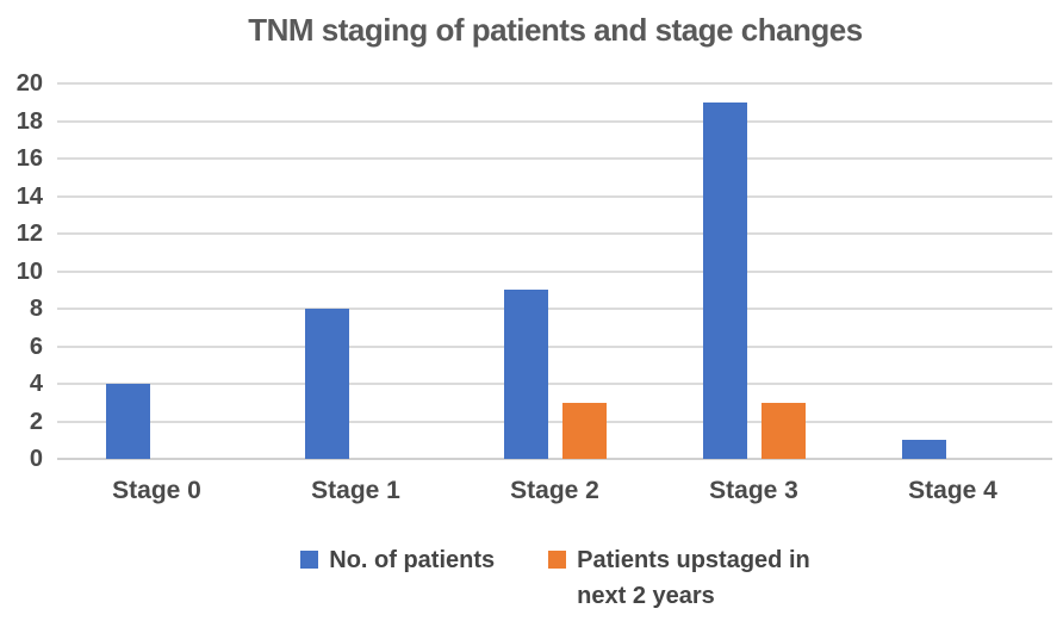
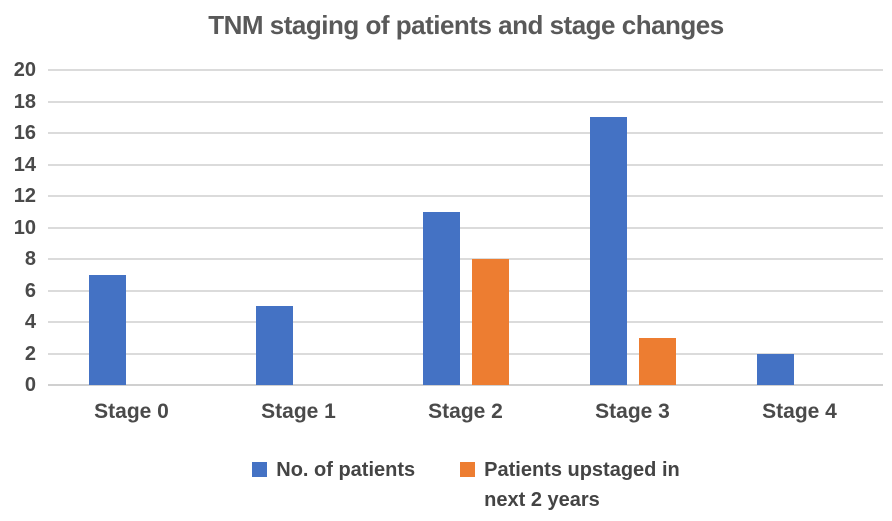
No. of patients/Stage 0: 4 -> 7
No. of patients/Stage 1: 8 -> 5
No. of patients/Stage 2: 9 -> 11
Patients upstaged in next 2 years/Stage 2: 3 -> 8
No. of patients/Stage 3: 19 -> 17
No. of patients/Stage 4: 1 -> 2
